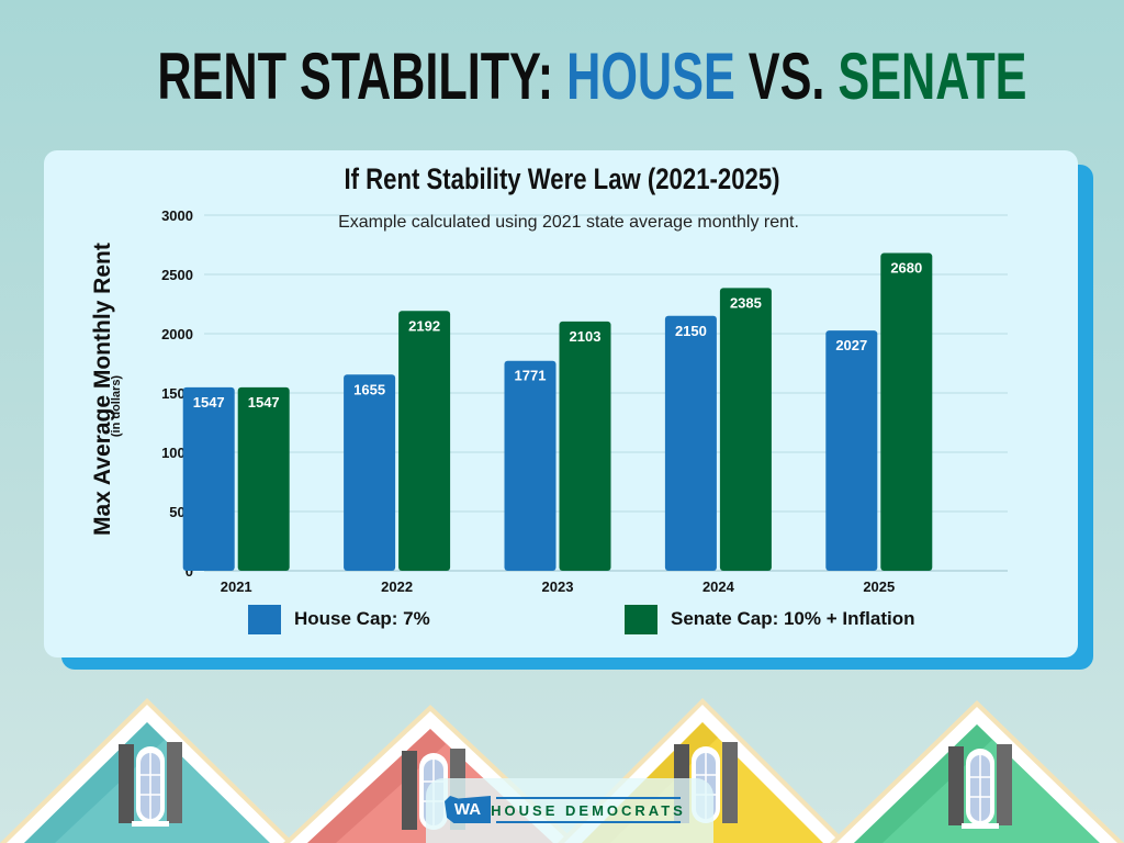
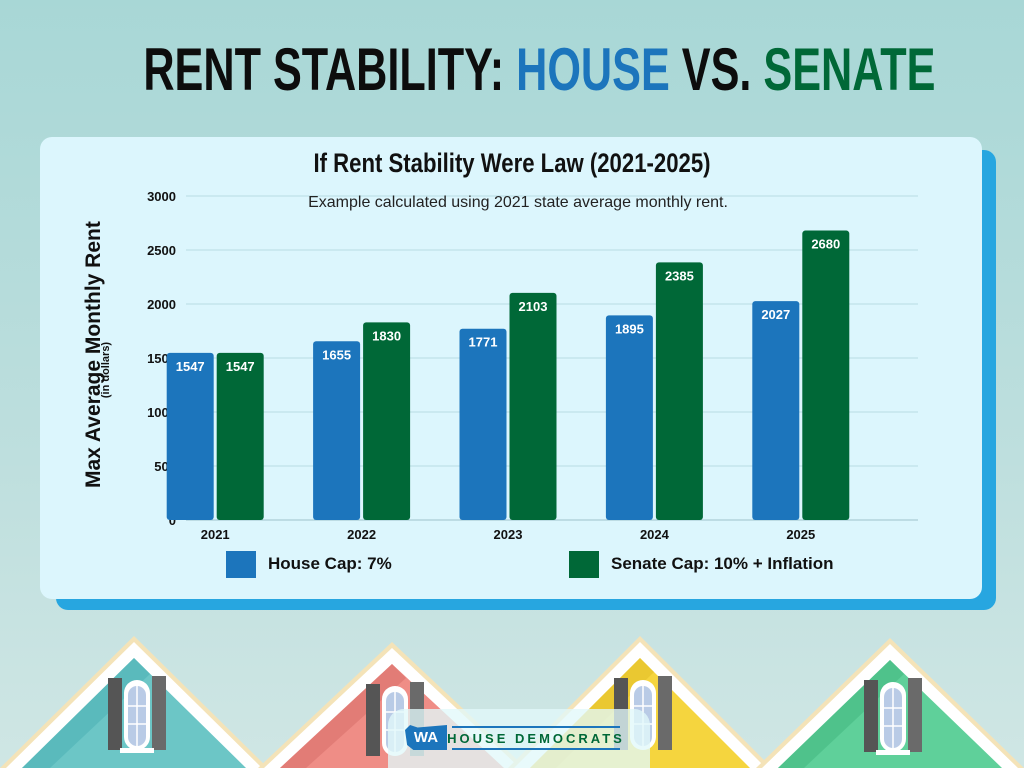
Senate Cap: 10% + Inflation/2022: 2192 -> 1830
House Cap: 7%/2024: 2150 -> 1895
